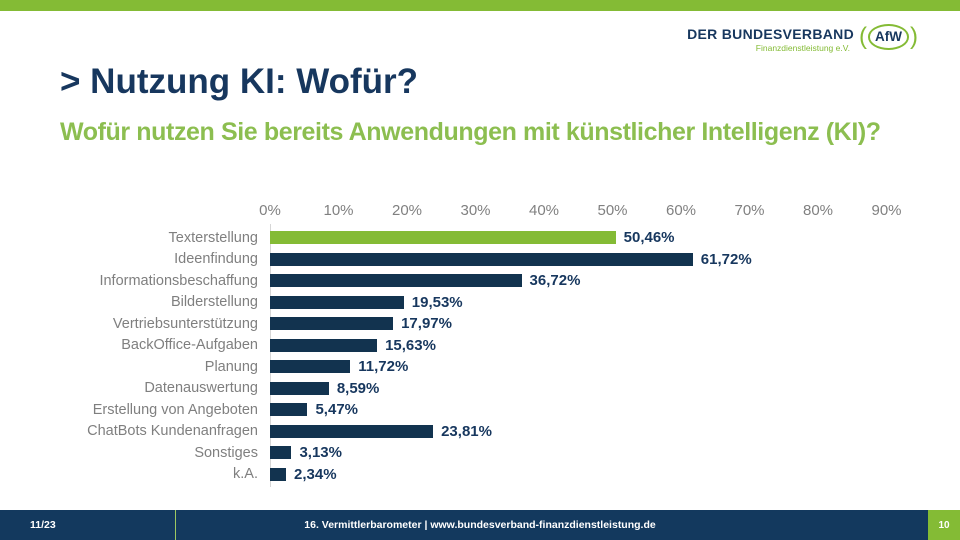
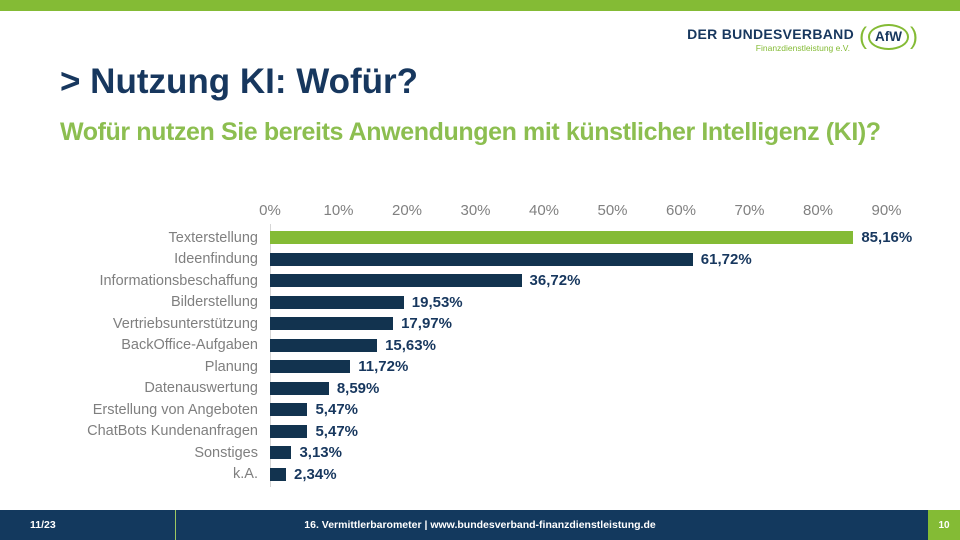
Texterstellung: 50,46% -> 85,16%
ChatBots Kundenanfragen: 23,81% -> 5,47%
